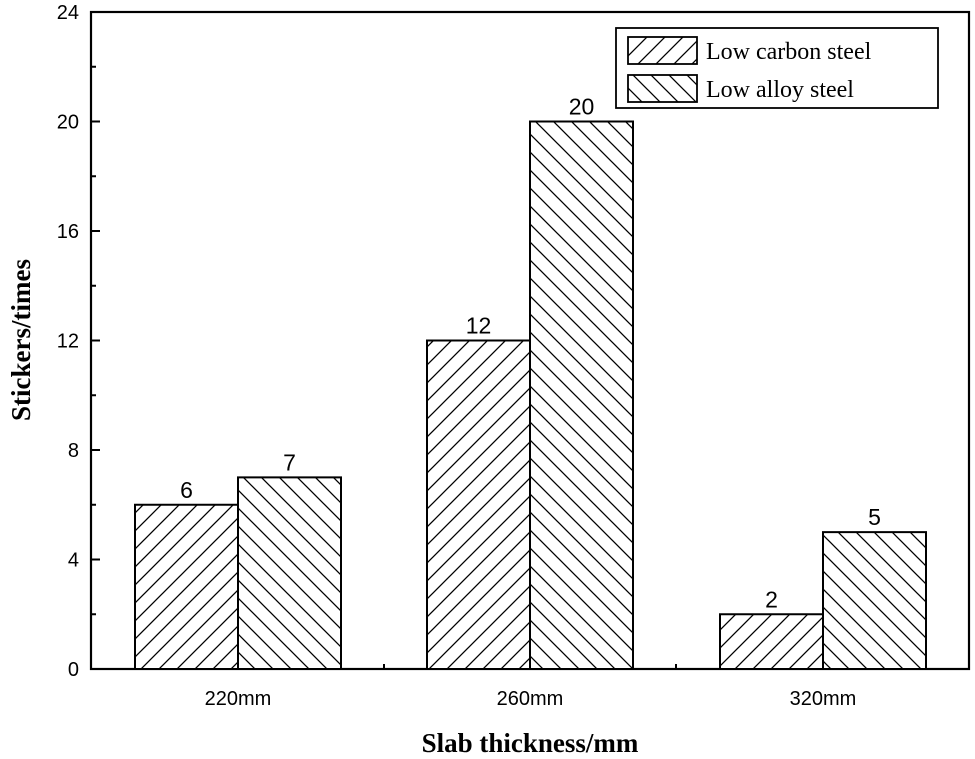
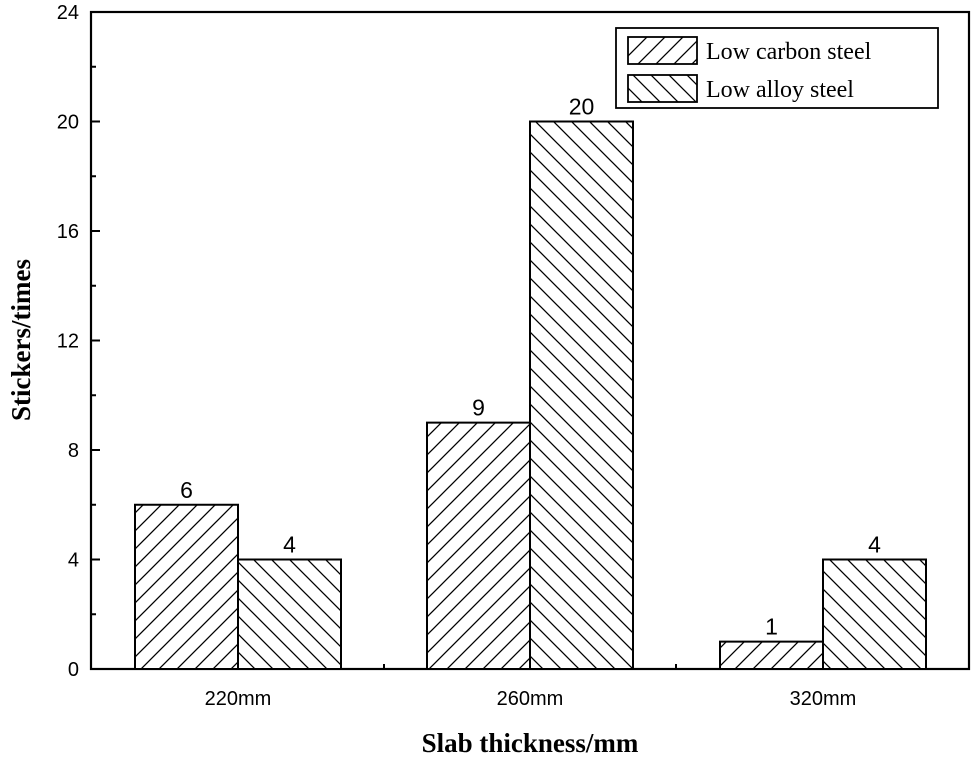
Low alloy steel/220mm: 7 -> 4
Low carbon steel/260mm: 12 -> 9
Low carbon steel/320mm: 2 -> 1
Low alloy steel/320mm: 5 -> 4
